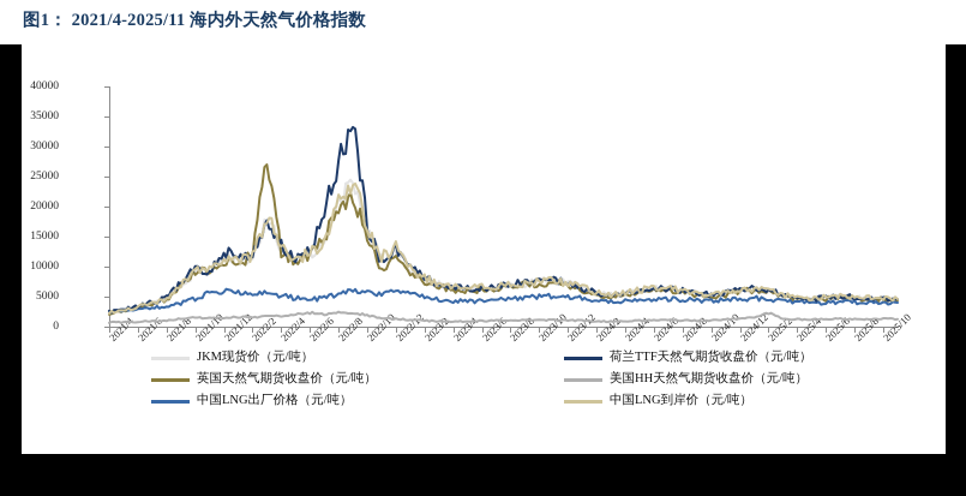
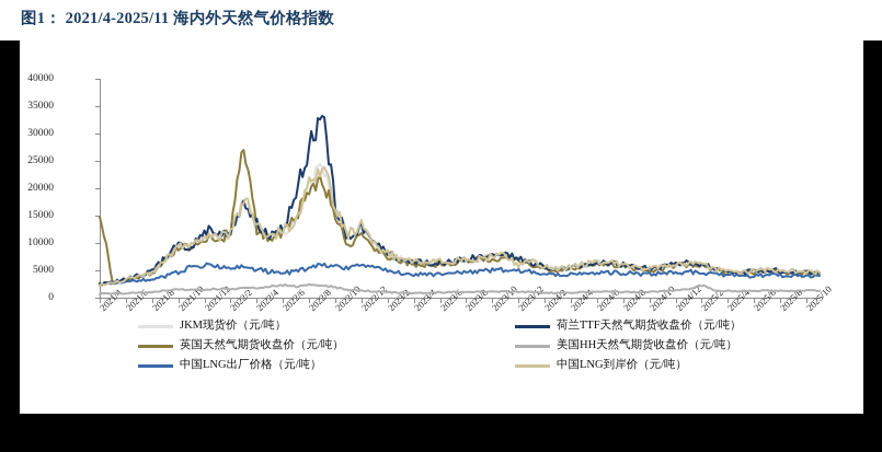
英国天然气期货收盘价（元/吨）/2021/4: 2000 -> 16000
中国LNG到岸价（元/吨）/2023/12: 7000 -> 6000
